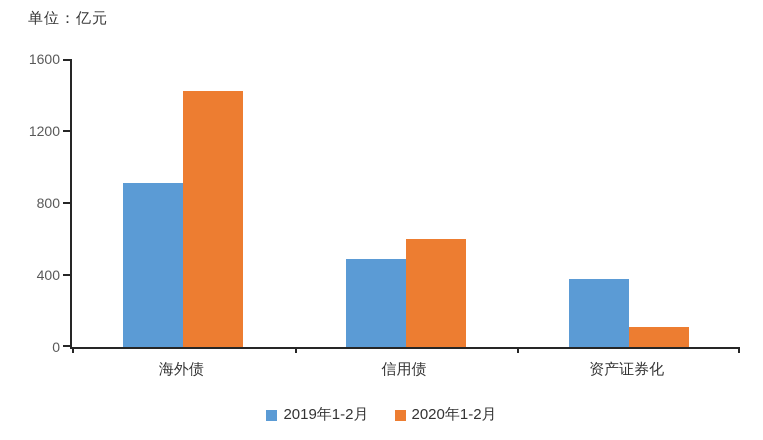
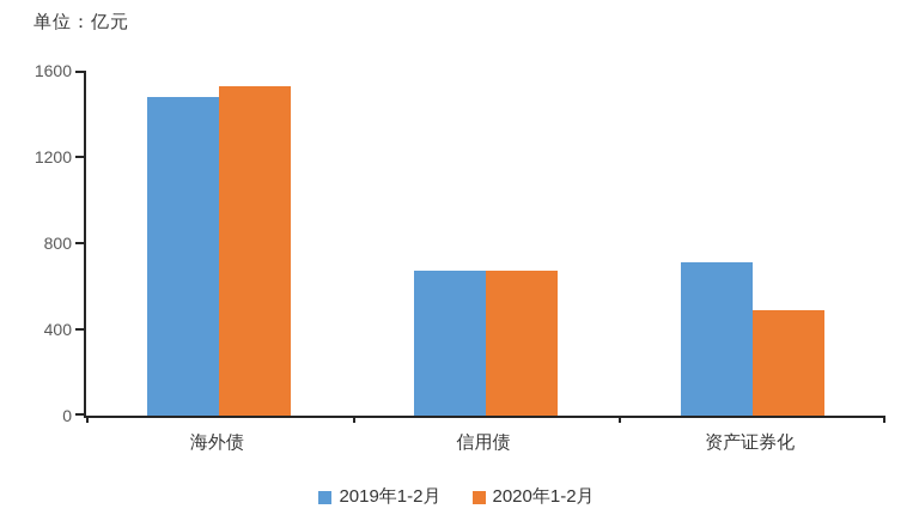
2019年1-2月/海外债: 910 -> 1480
2020年1-2月/海外债: 1420 -> 1530
2019年1-2月/信用债: 490 -> 680
2020年1-2月/信用债: 600 -> 680
2019年1-2月/资产证券化: 380 -> 710
2020年1-2月/资产证券化: 110 -> 490
